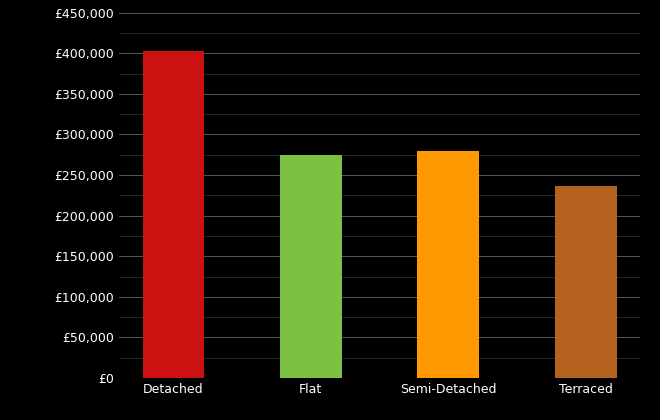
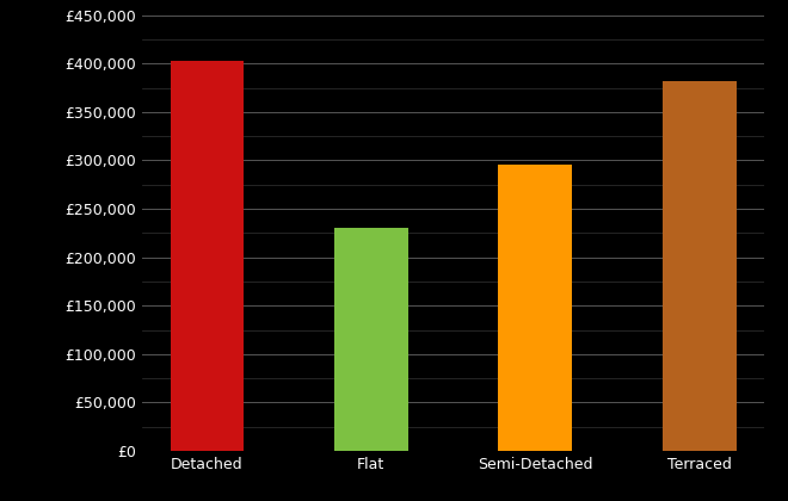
Flat: £275,000 -> £230,000
Semi-Detached: £280,000 -> £296,000
Terraced: £237,000 -> £382,000
